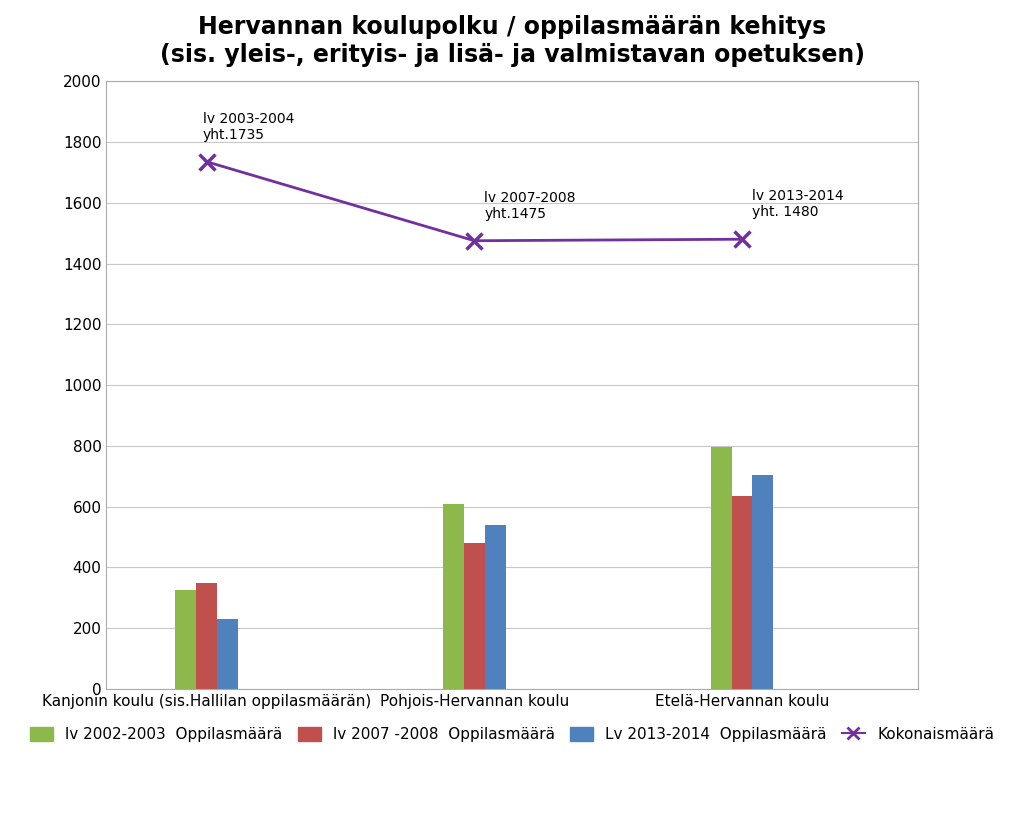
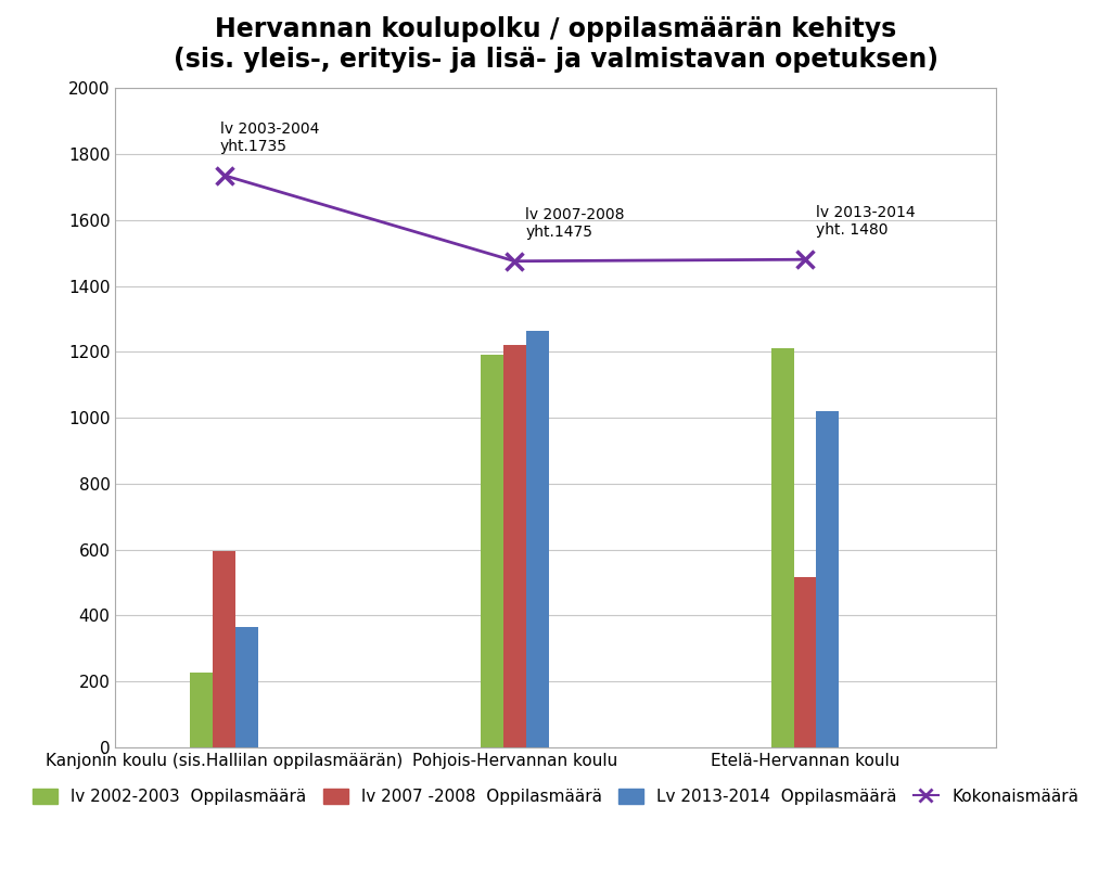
lv 2002-2003 Oppilasmäärä/Kanjonin koulu (sis.Hallilan oppilasmäärän): 325 -> 225
lv 2007 -2008 Oppilasmäärä/Kanjonin koulu (sis.Hallilan oppilasmäärän): 350 -> 595
Lv 2013-2014 Oppilasmäärä/Kanjonin koulu (sis.Hallilan oppilasmäärän): 230 -> 365
lv 2002-2003 Oppilasmäärä/Pohjois-Hervannan koulu: 610 -> 1190
lv 2007 -2008 Oppilasmäärä/Pohjois-Hervannan koulu: 480 -> 1220
Lv 2013-2014 Oppilasmäärä/Pohjois-Hervannan koulu: 540 -> 1265
lv 2002-2003 Oppilasmäärä/Etelä-Hervannan koulu: 795 -> 1210
lv 2007 -2008 Oppilasmäärä/Etelä-Hervannan koulu: 635 -> 515
Lv 2013-2014 Oppilasmäärä/Etelä-Hervannan koulu: 705 -> 1020
